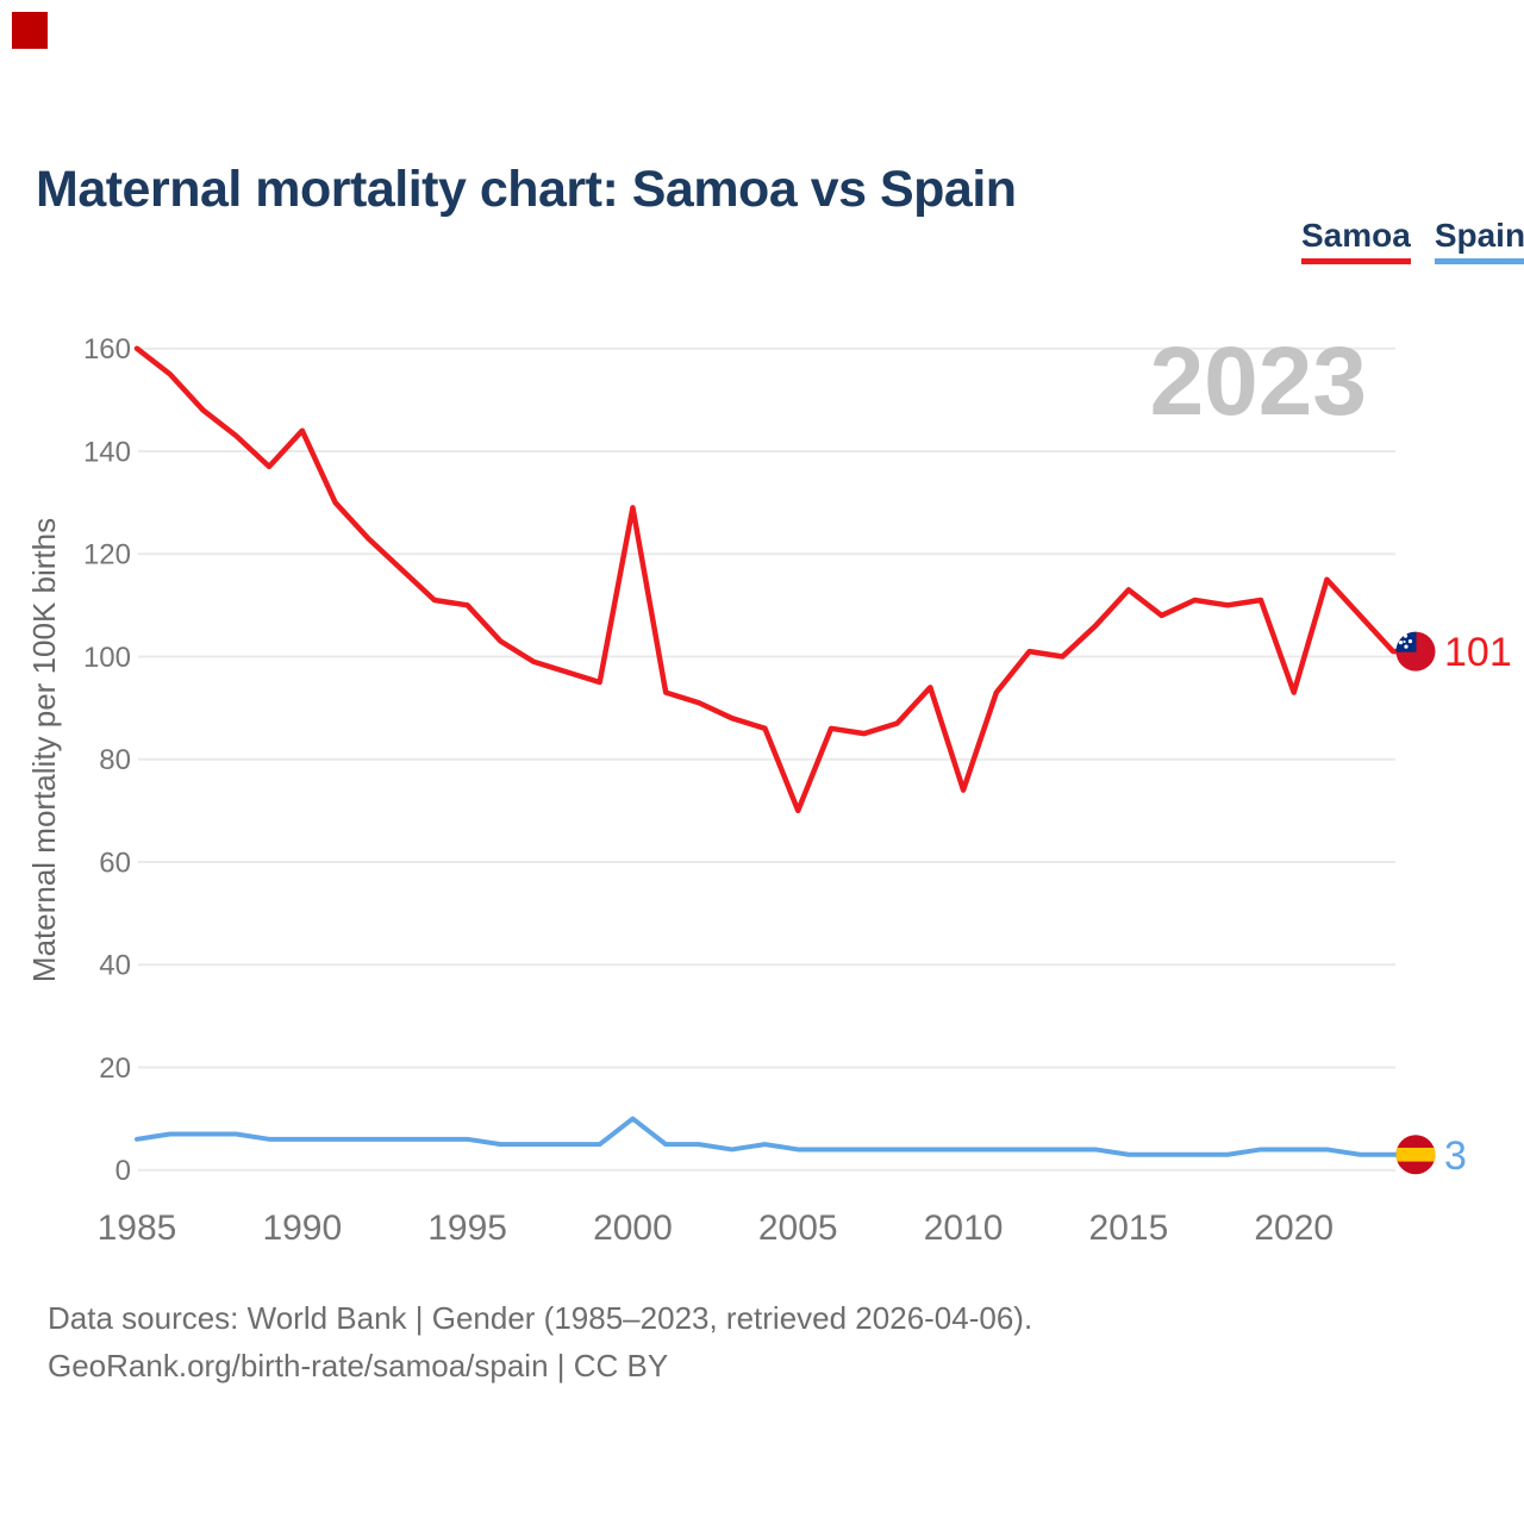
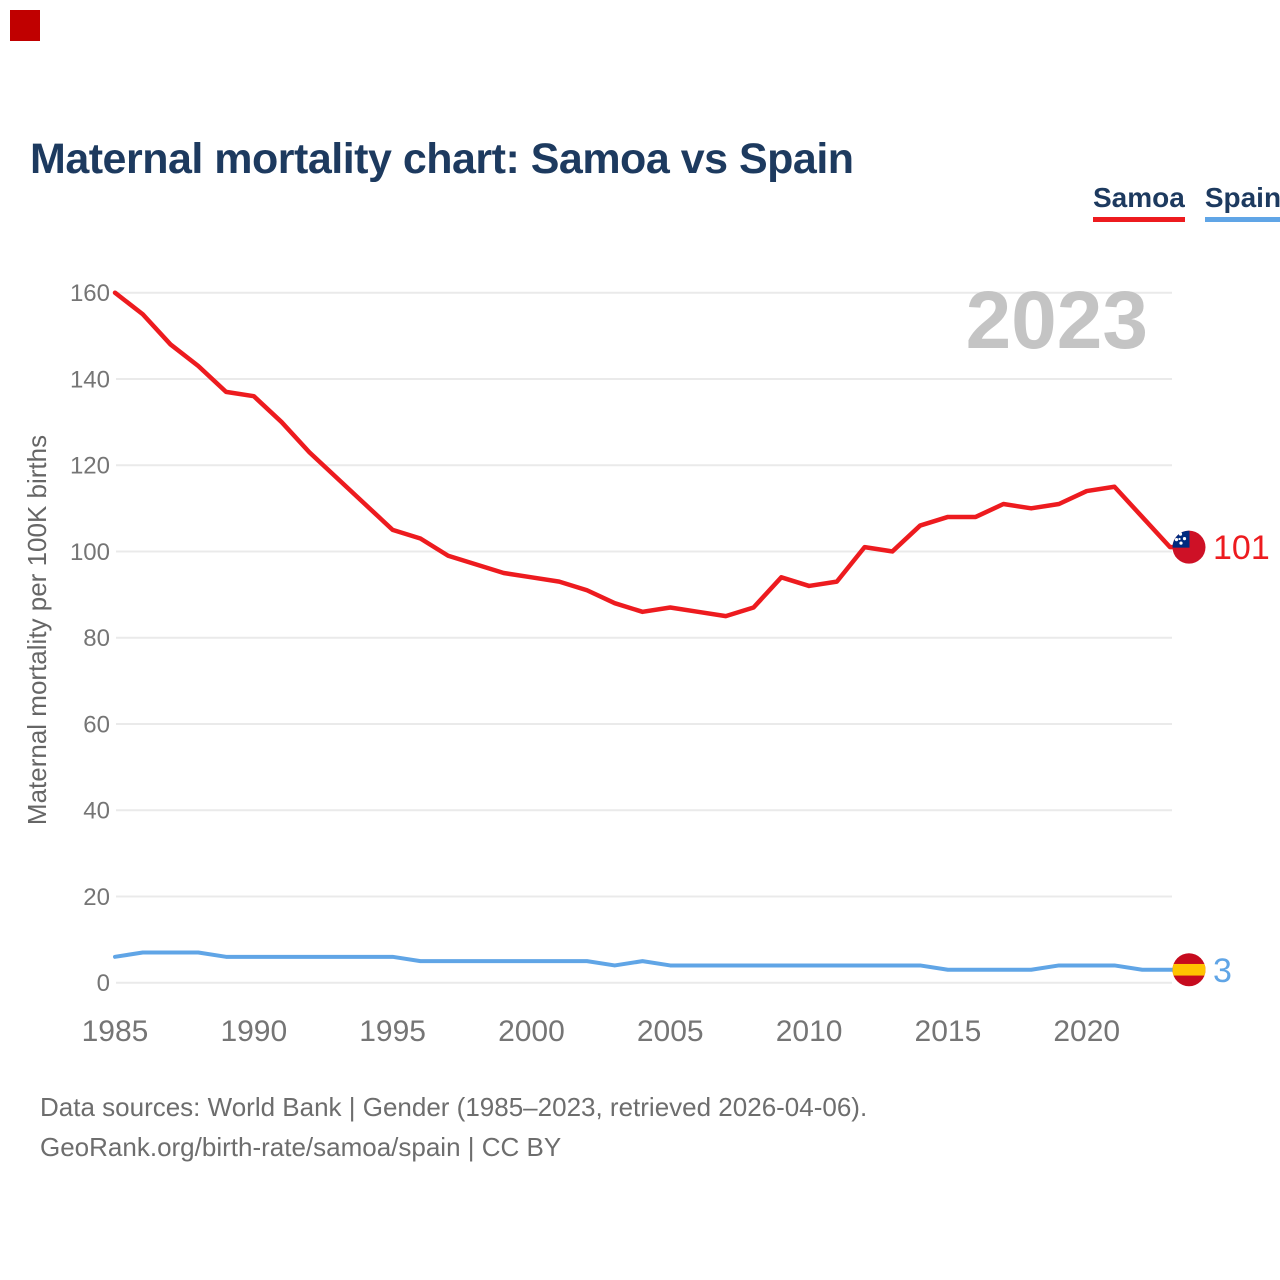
Samoa/1990: 144 -> 136
Samoa/1995: 110 -> 105
Samoa/2000: 129 -> 94
Spain/2000: 10 -> 5
Samoa/2005: 70 -> 87
Samoa/2010: 74 -> 92
Samoa/2015: 113 -> 108
Samoa/2020: 93 -> 114
